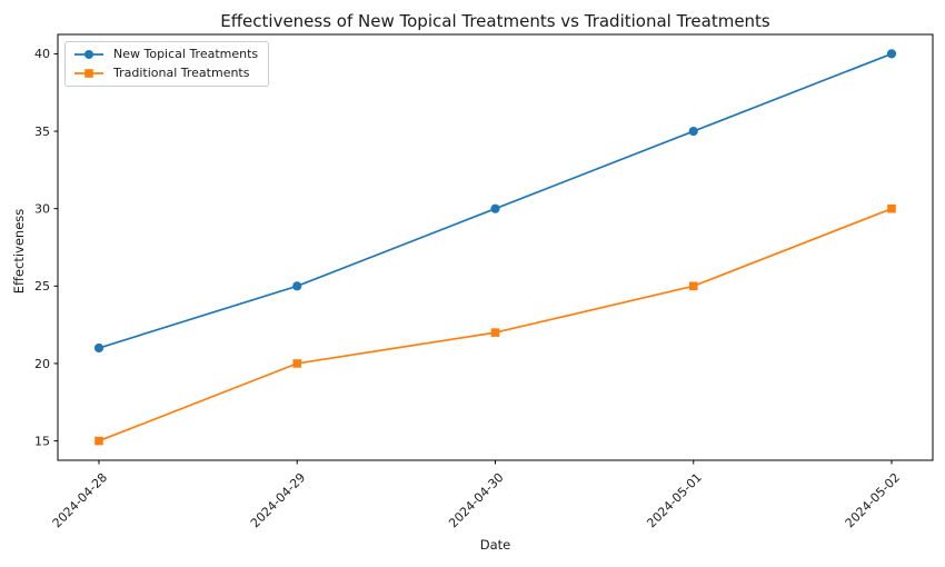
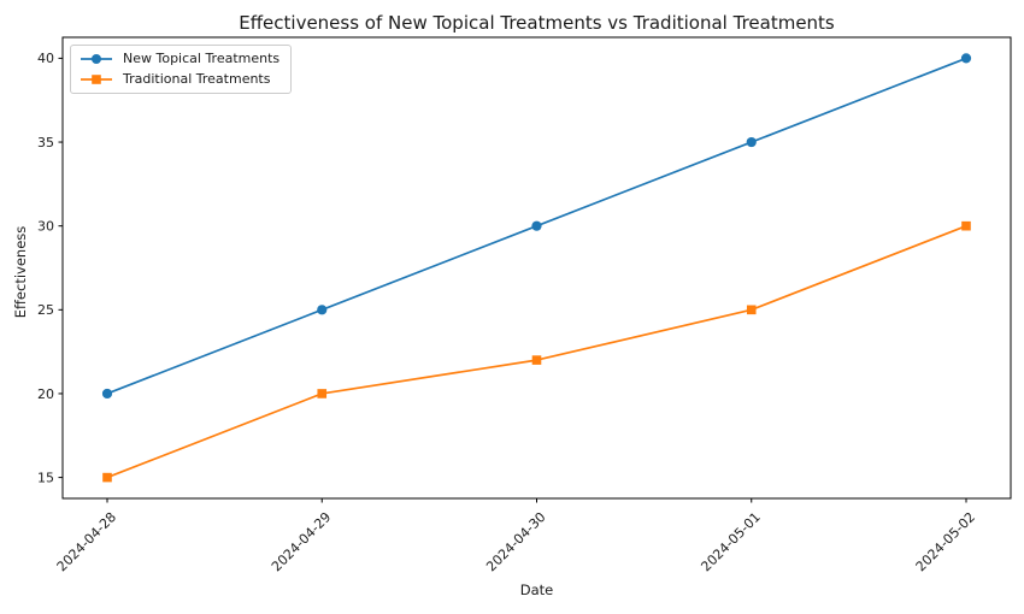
New Topical Treatments/2024-04-28: 21 -> 20
